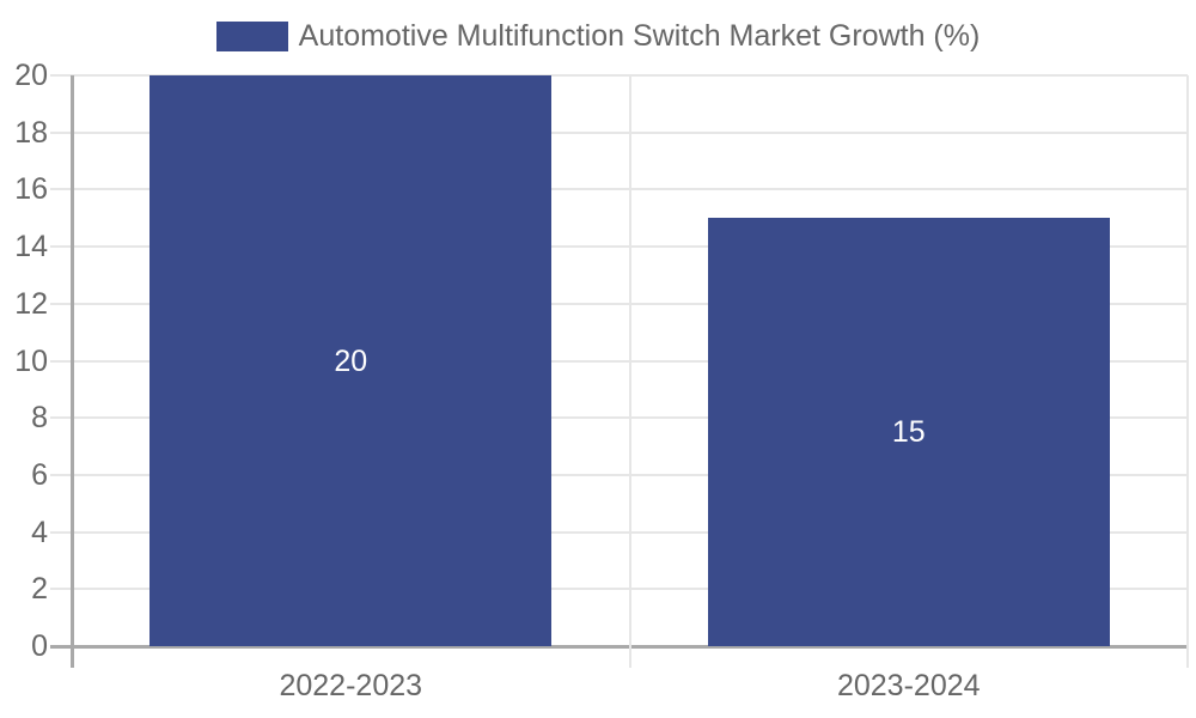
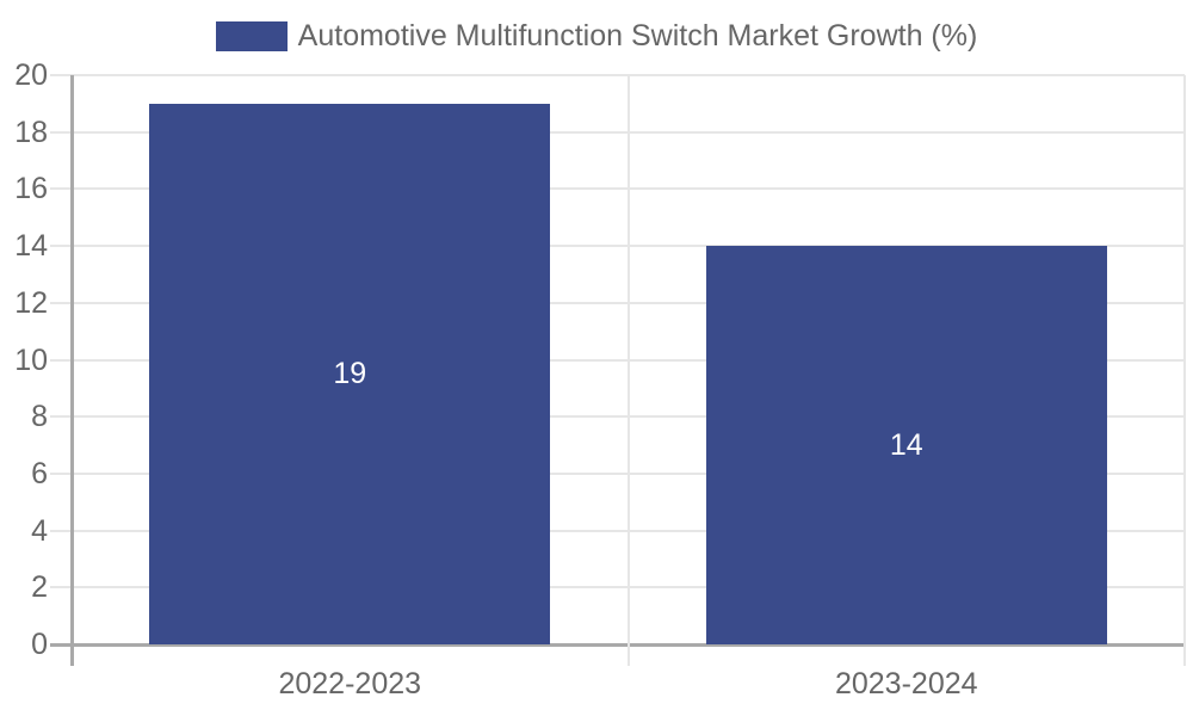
2022-2023: 20 -> 19
2023-2024: 15 -> 14
